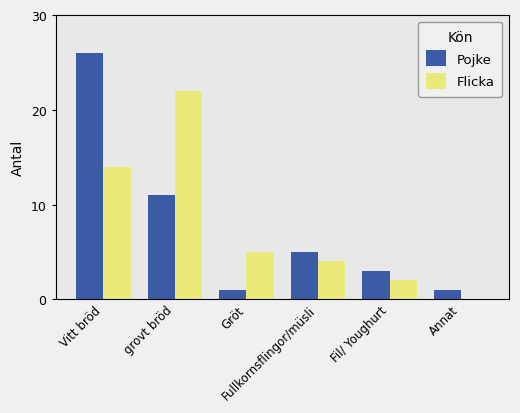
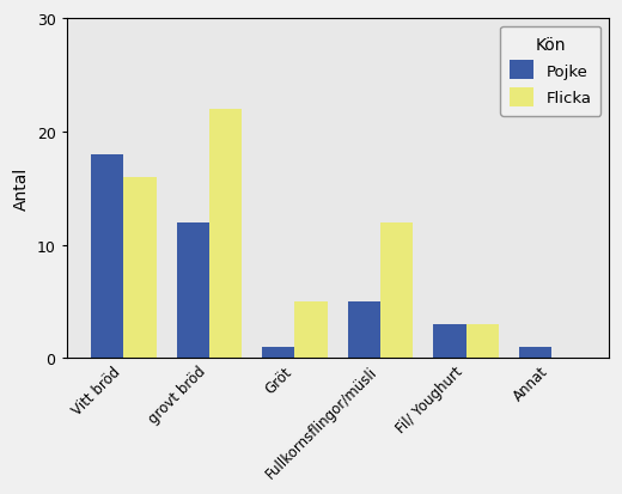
Pojke/Vitt bröd: 26 -> 18
Flicka/Vitt bröd: 14 -> 16
Pojke/grovt bröd: 11 -> 12
Flicka/Fullkornsflingor/müsli: 4 -> 12
Flicka/Fil/ Youghurt: 2 -> 3
